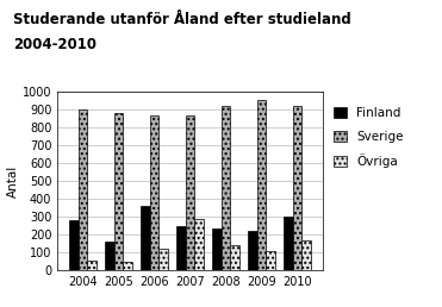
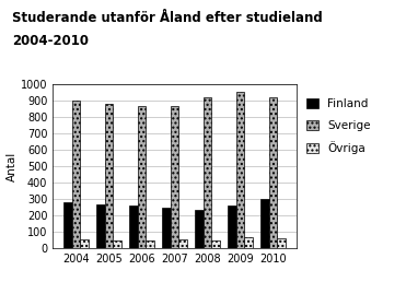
Finland/2005: 160 -> 260
Finland/2006: 360 -> 260
Övriga/2006: 120 -> 40
Övriga/2007: 290 -> 60
Övriga/2008: 140 -> 50
Finland/2009: 220 -> 260
Övriga/2009: 110 -> 60
Övriga/2010: 170 -> 60
